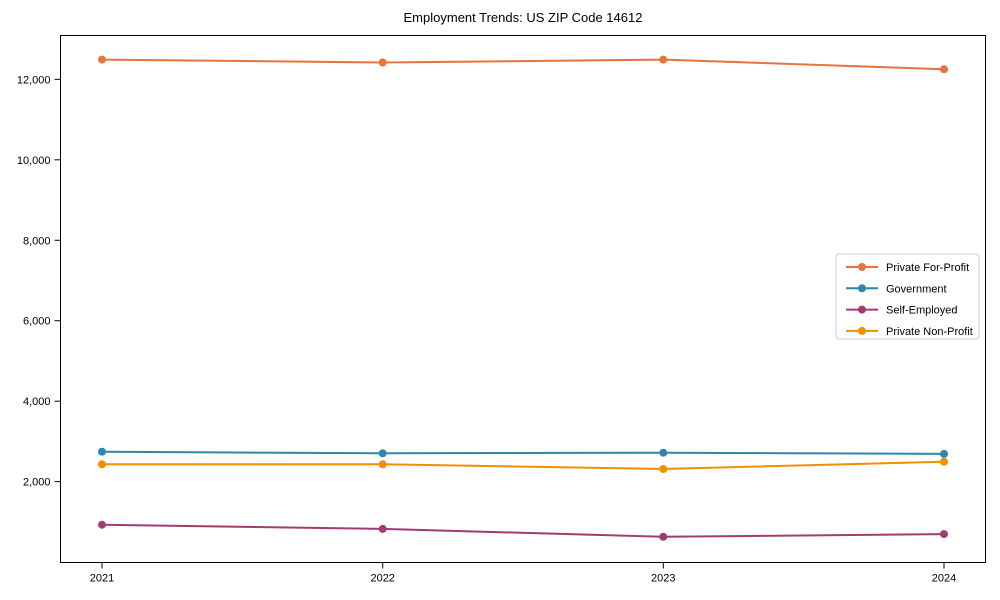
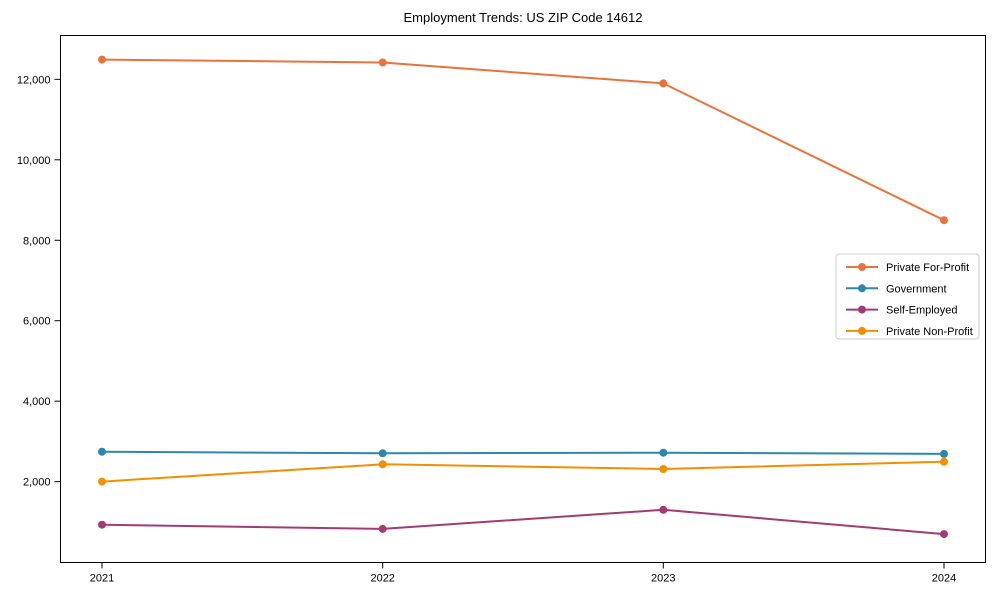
Private Non-Profit/2021: 2400 -> 2000
Private For-Profit/2023: 12500 -> 11900
Self-Employed/2023: 600 -> 1300
Private For-Profit/2024: 12200 -> 8500
